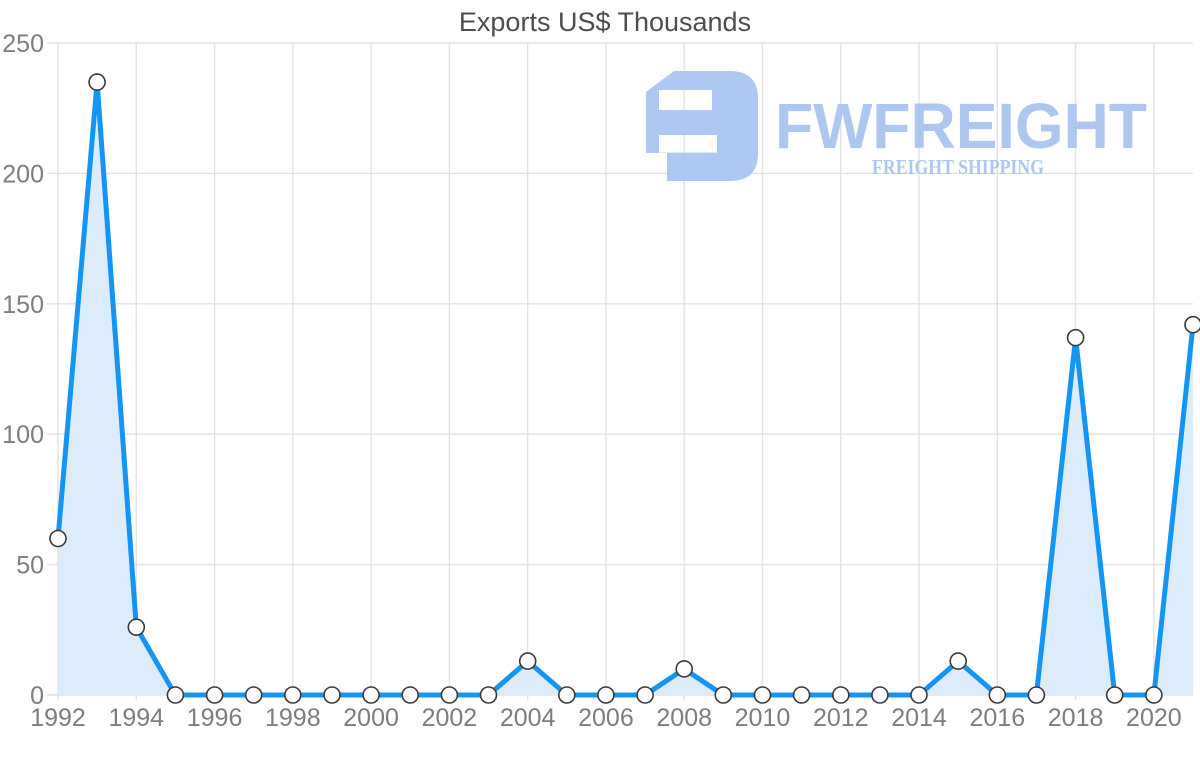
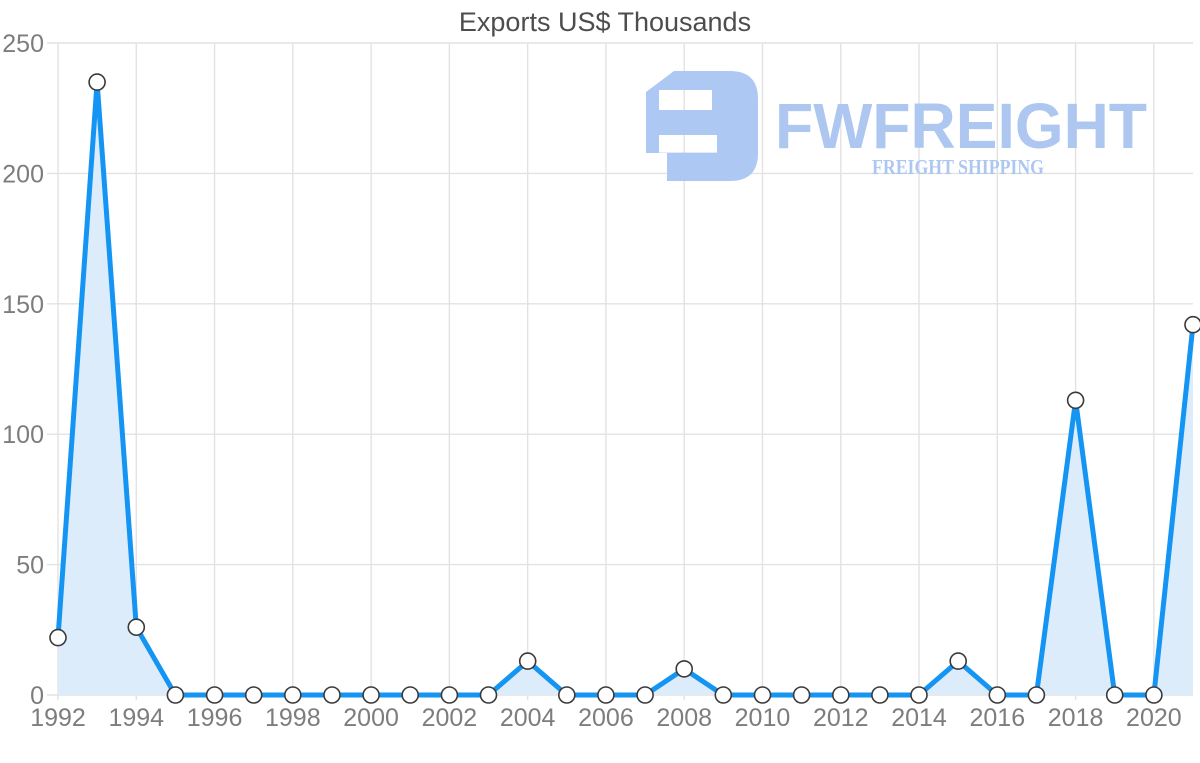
1992: 60 -> 22
2018: 137 -> 113
